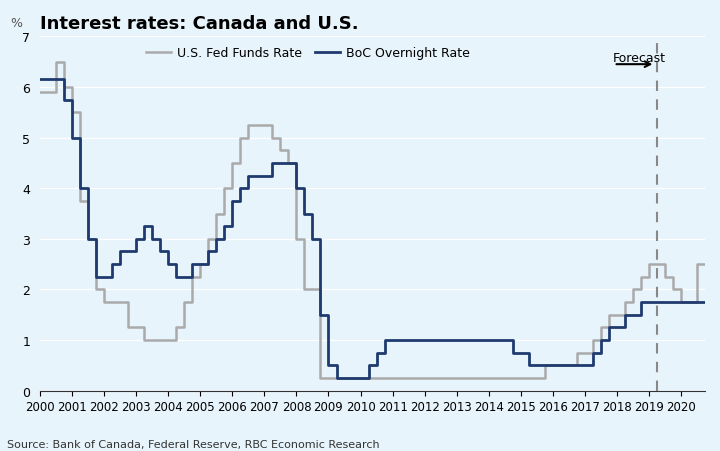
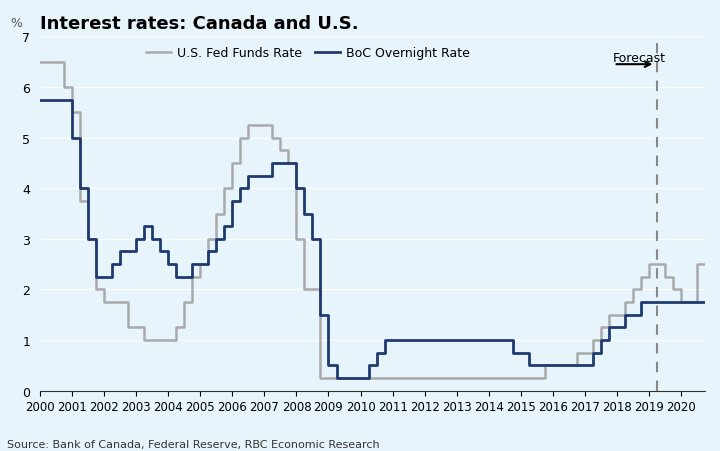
U.S. Fed Funds Rate/2000: 5.90 -> 6.50
BoC Overnight Rate/2000: 6.16 -> 5.75
